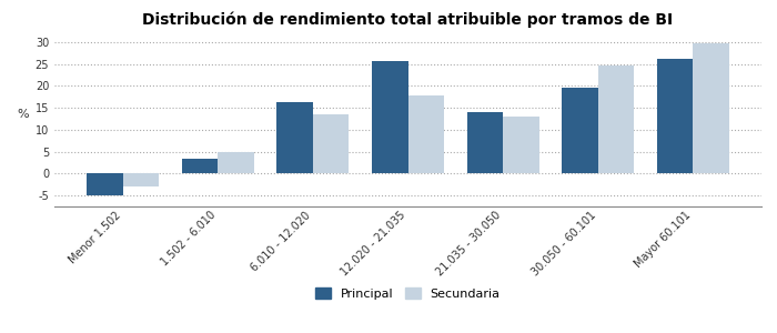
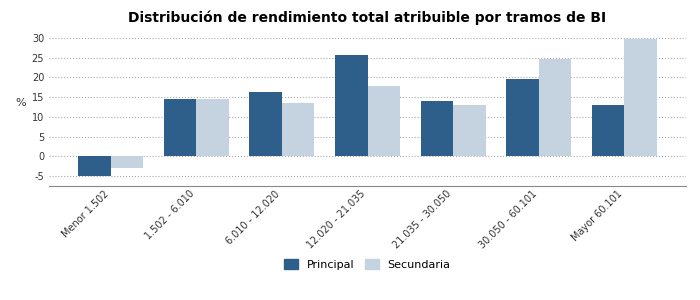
Principal/1.502 - 6.010: 3.5 -> 14.5
Secundaria/1.502 - 6.010: 4.8 -> 14.5
Principal/Mayor 60.101: 26.2 -> 13.0
